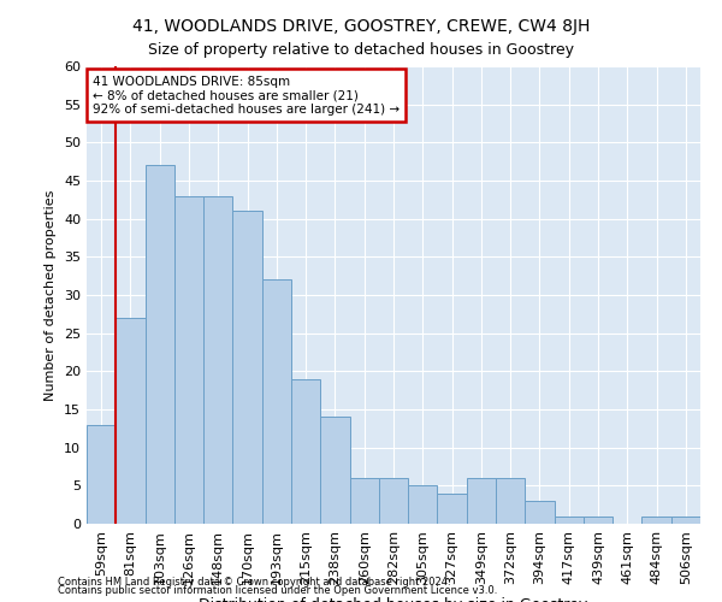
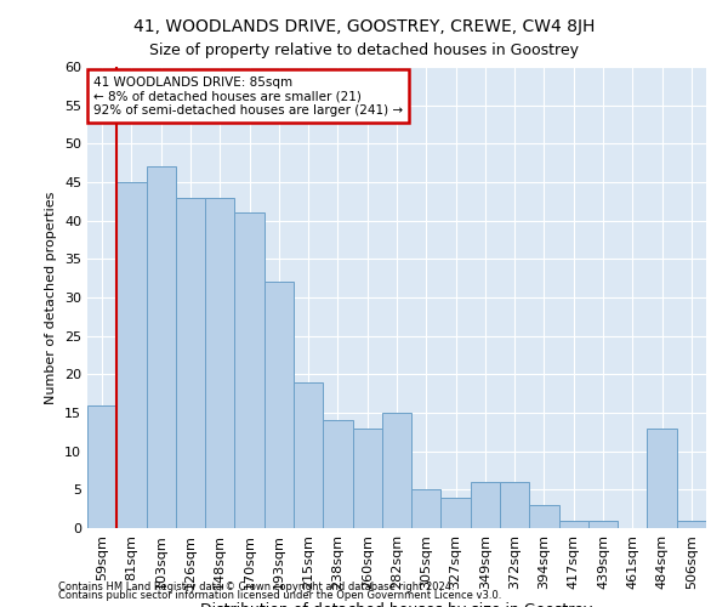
59sqm: 13 -> 16
81sqm: 27 -> 45
260sqm: 6 -> 13
282sqm: 6 -> 15
484sqm: 1 -> 13
